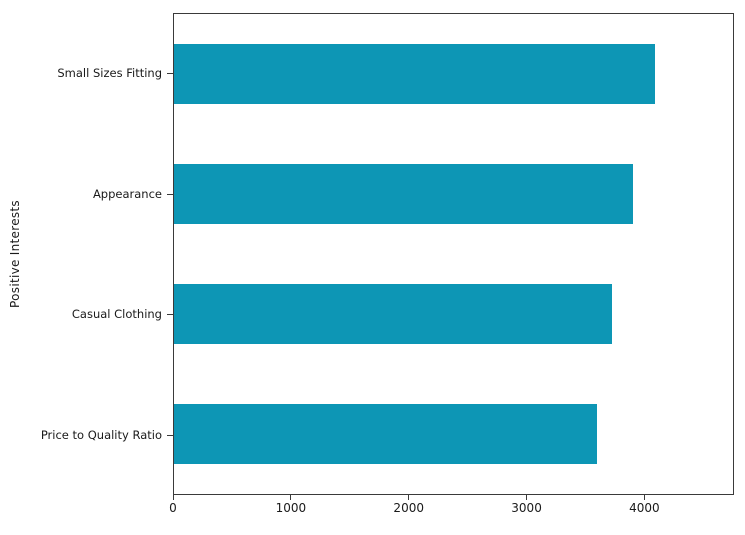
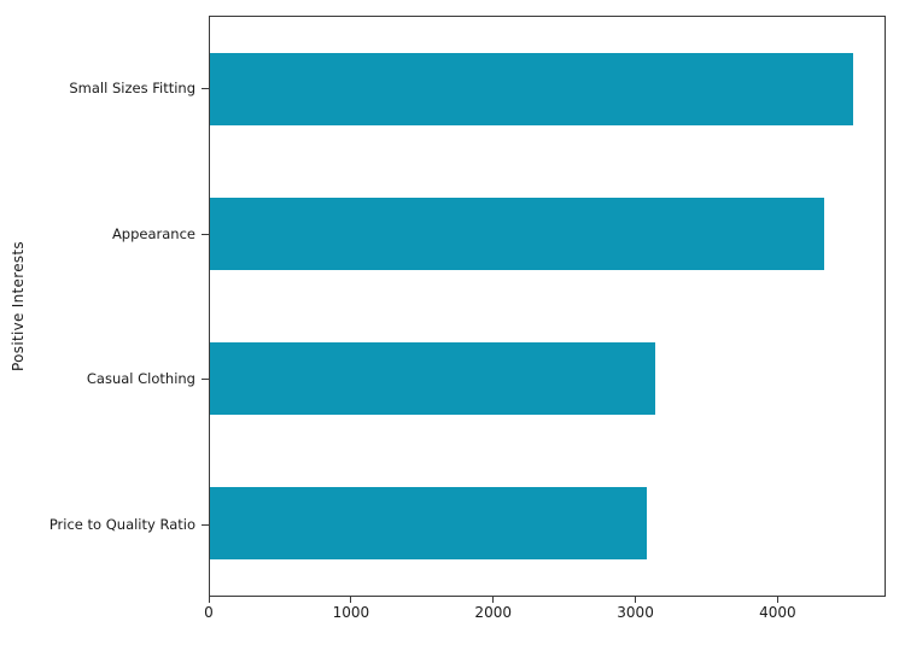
Small Sizes Fitting: 4100 -> 4540
Appearance: 3910 -> 4330
Casual Clothing: 3730 -> 3140
Price to Quality Ratio: 3600 -> 3080
